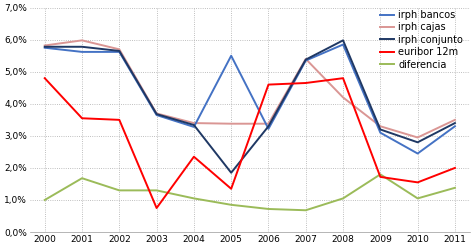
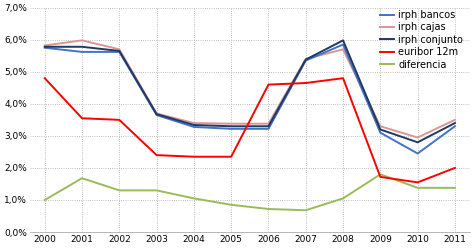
euribor 12m/2003: 0,75% -> 2,40%
irph bancos/2005: 5,50% -> 3,22%
irph conjunto/2005: 1,85% -> 3,30%
euribor 12m/2005: 1,35% -> 2,35%
irph cajas/2008: 4,20% -> 5,70%
diferencia/2010: 1,05% -> 1,38%
